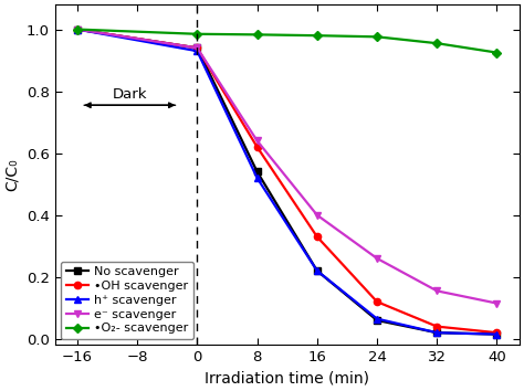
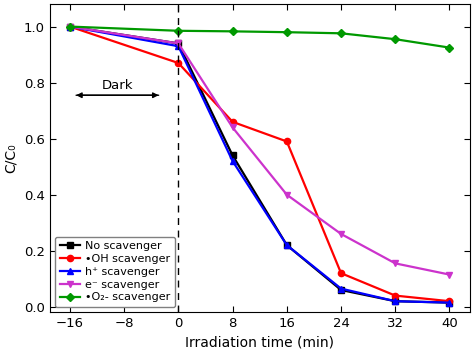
•OH scavenger/0: 0.94 -> 0.87
•OH scavenger/8: 0.62 -> 0.66
•OH scavenger/16: 0.33 -> 0.59
